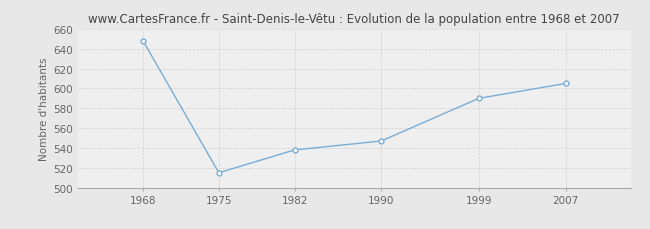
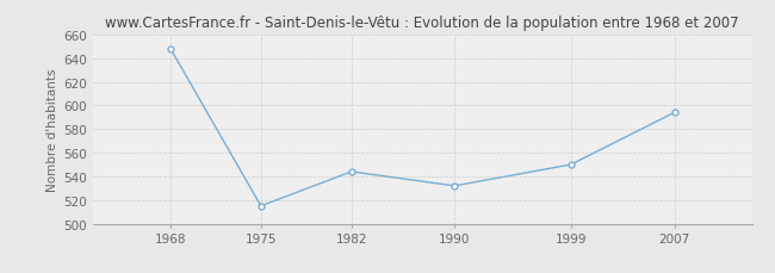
1982: 538 -> 544
1990: 547 -> 532
1999: 590 -> 550
2007: 605 -> 594
